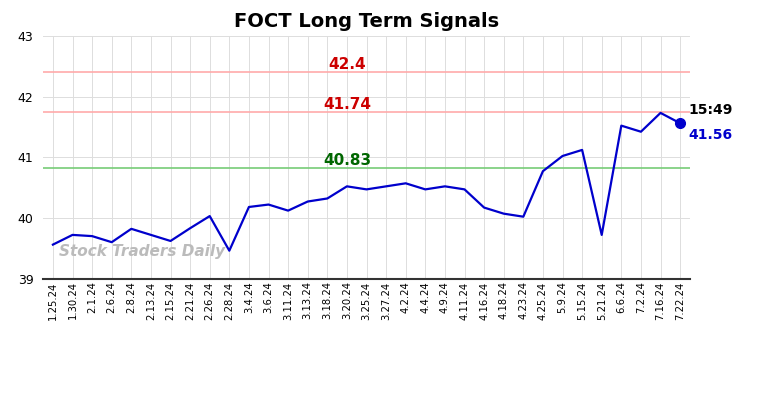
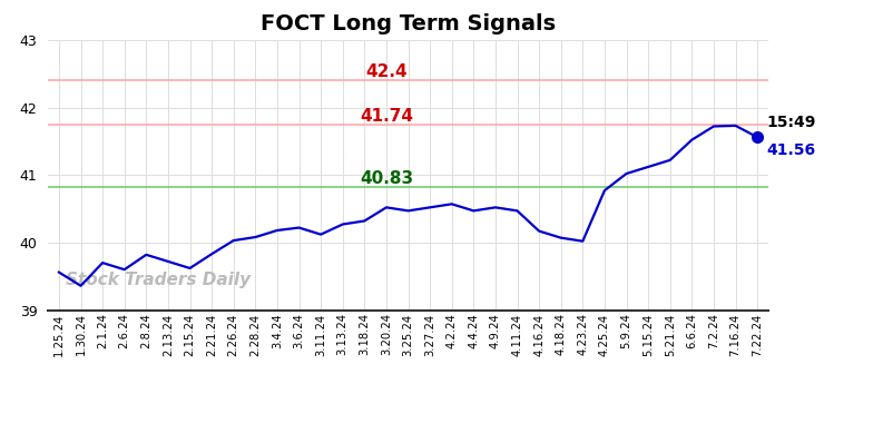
1.30.24: 39.72 -> 39.36
2.28.24: 39.46 -> 40.08
5.21.24: 39.72 -> 41.22
7.2.24: 41.42 -> 41.72
